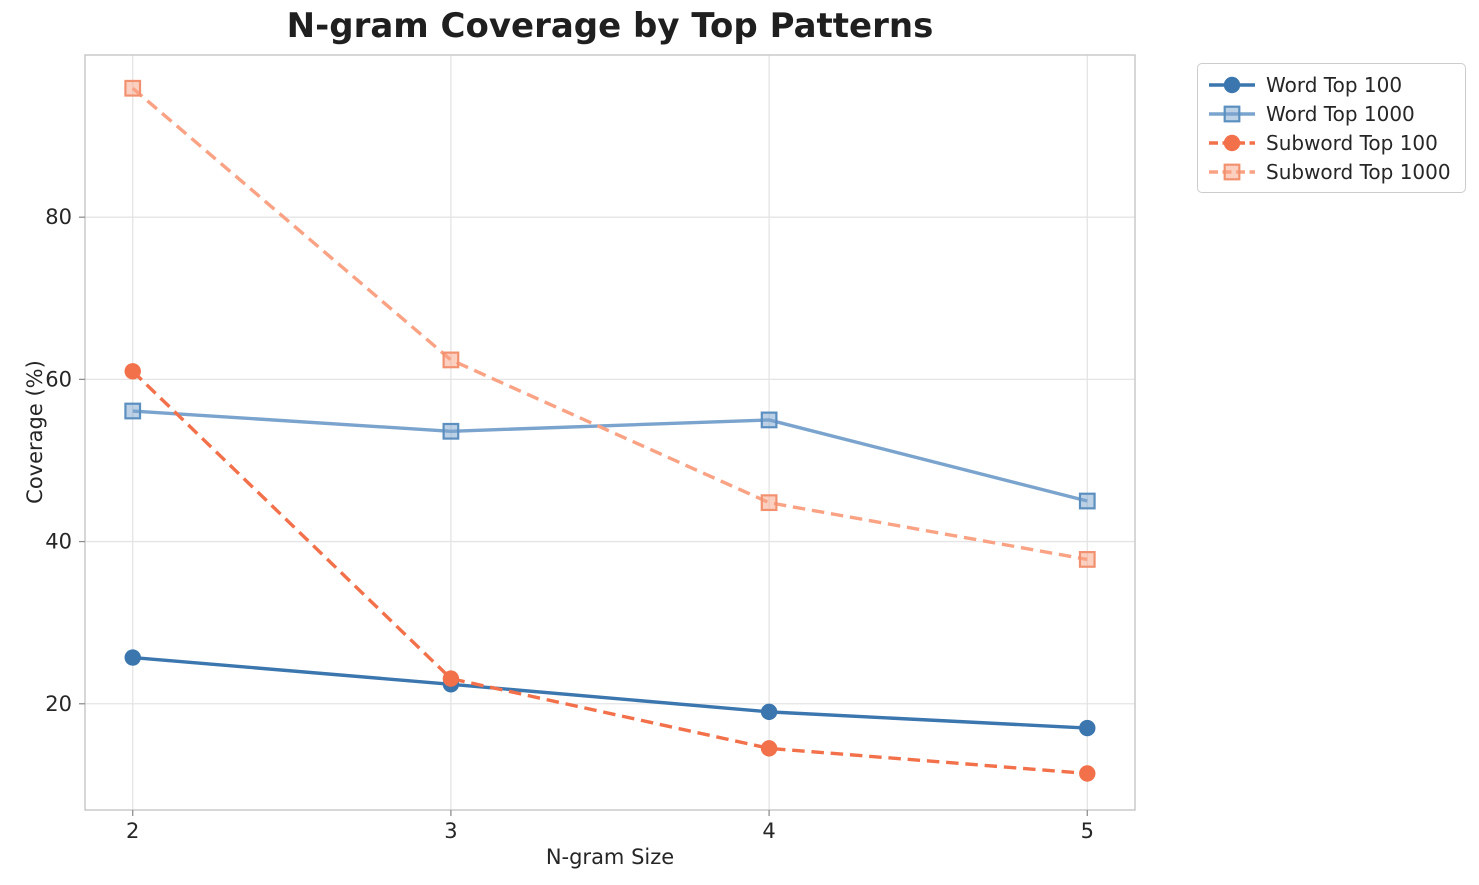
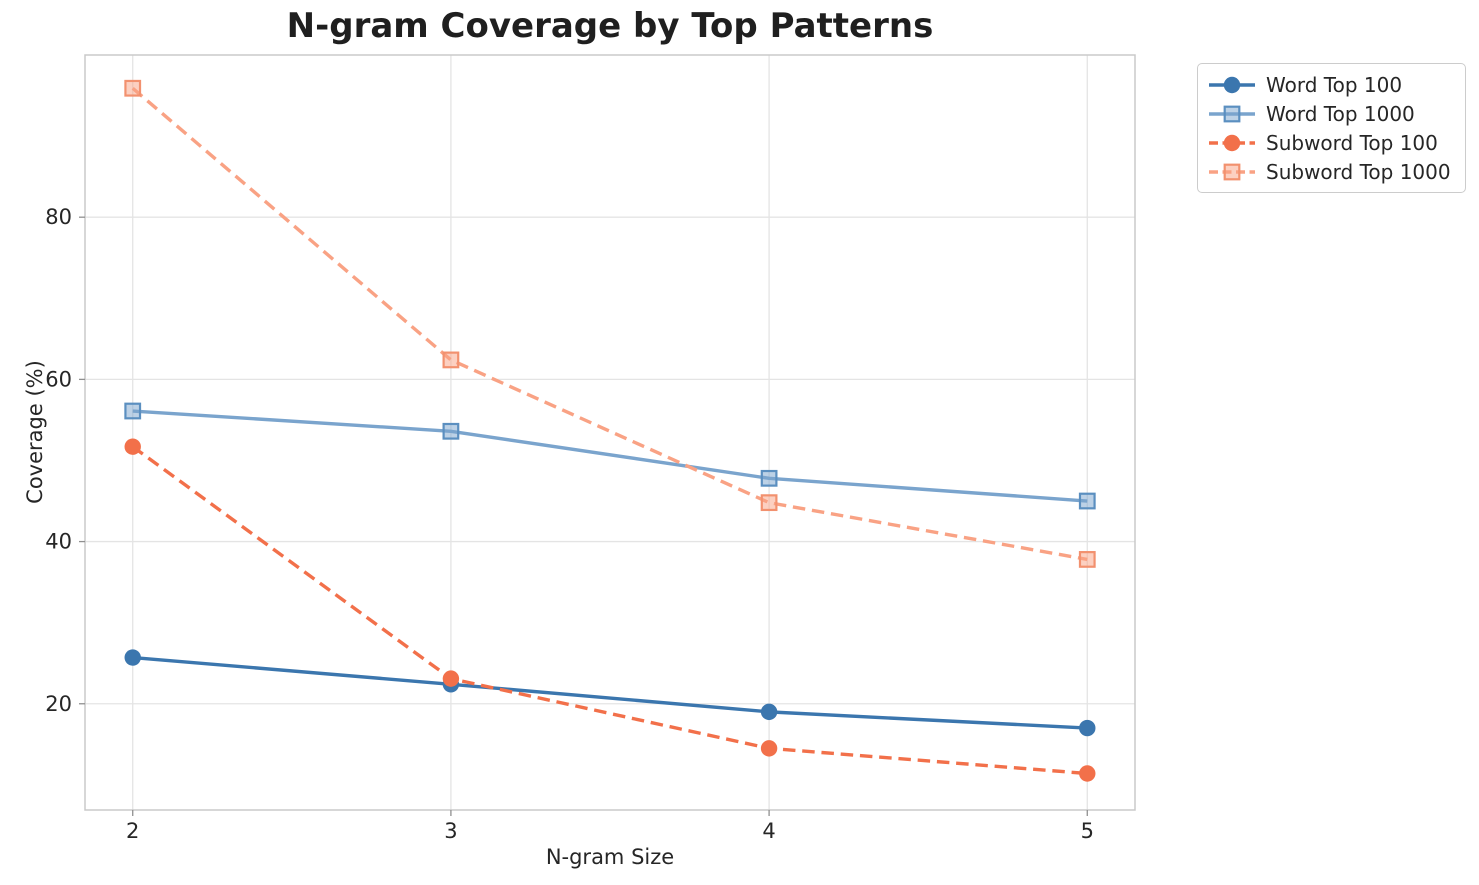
Subword Top 100/2: 61 -> 52
Word Top 1000/4: 55 -> 48
